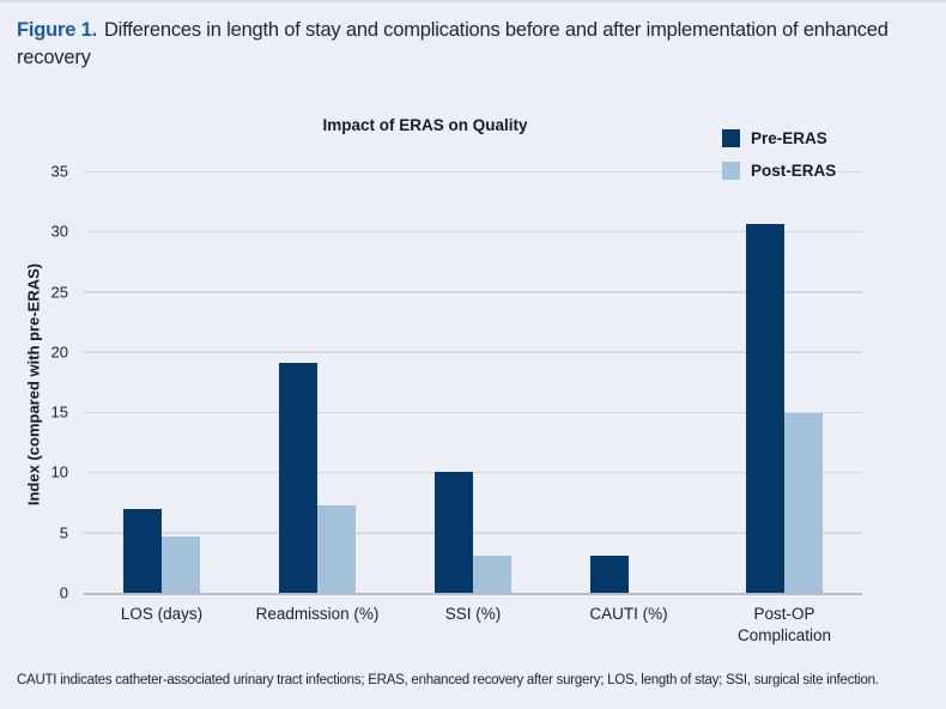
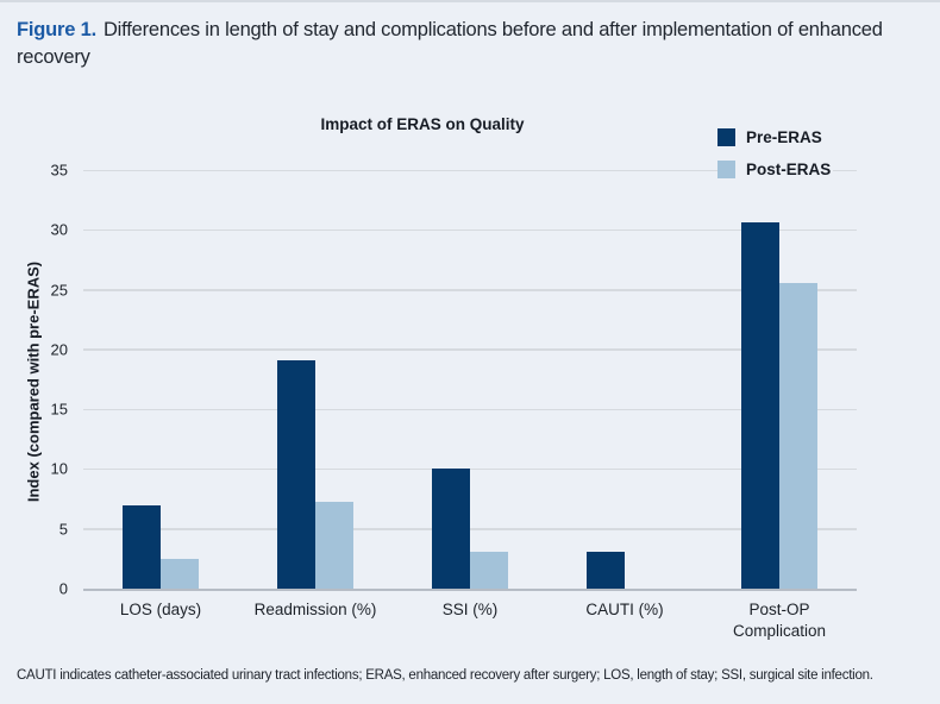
Post-ERAS/LOS (days): 4.7 -> 2.5
Post-ERAS/Post-OP Complication: 14.9 -> 25.6
